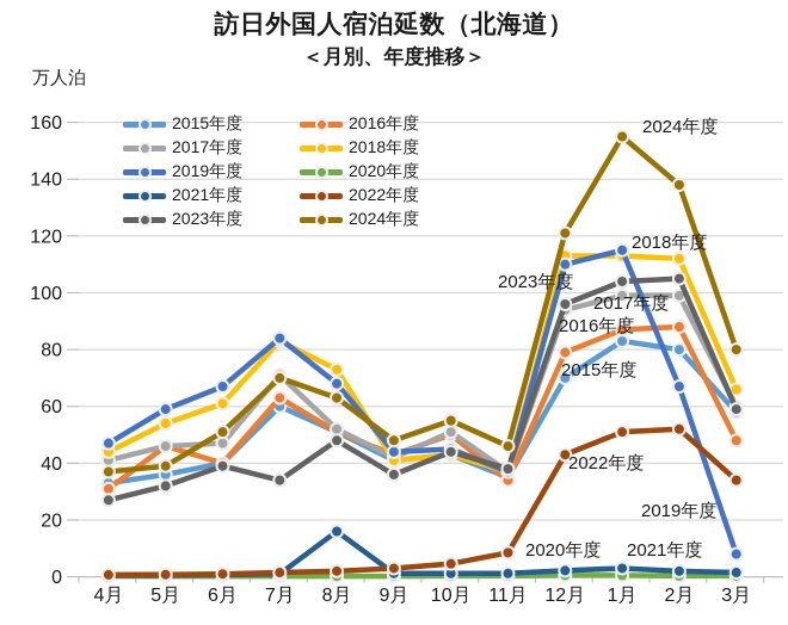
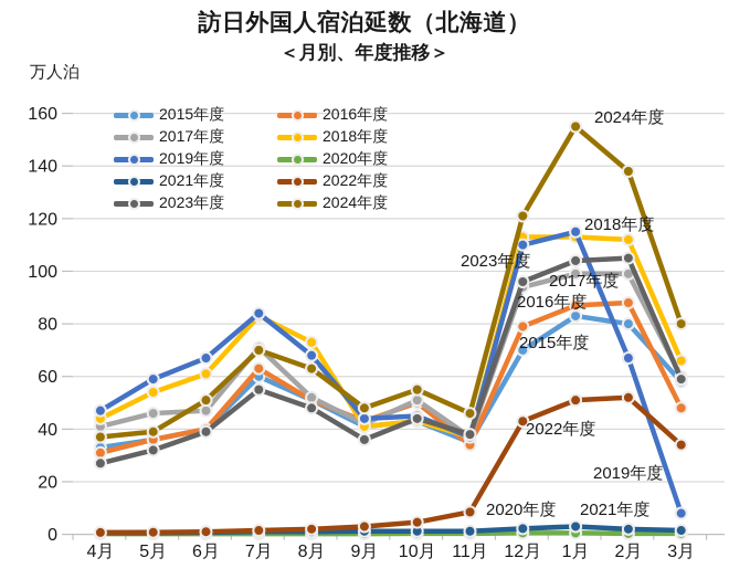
2016年度/5月: 46 -> 36
2023年度/7月: 34 -> 55
2021年度/8月: 16 -> 1
